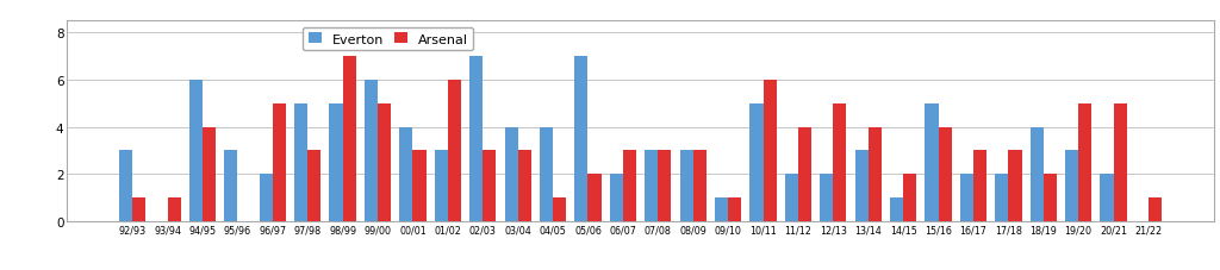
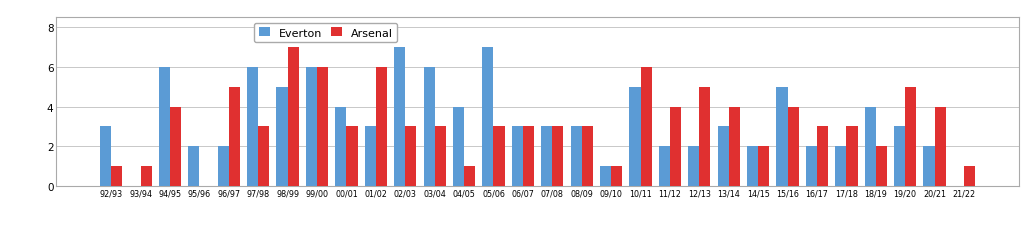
Everton/95/96: 3 -> 2
Everton/97/98: 5 -> 6
Arsenal/99/00: 5 -> 6
Everton/03/04: 4 -> 6
Arsenal/05/06: 2 -> 3
Everton/06/07: 2 -> 3
Everton/14/15: 1 -> 2
Arsenal/20/21: 5 -> 4
